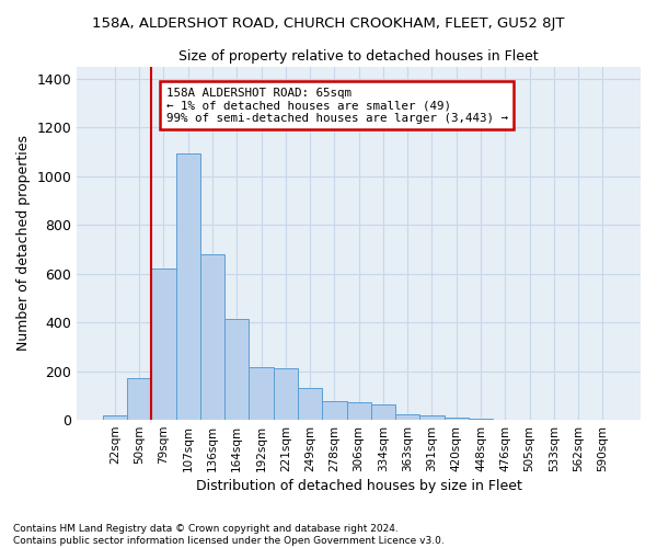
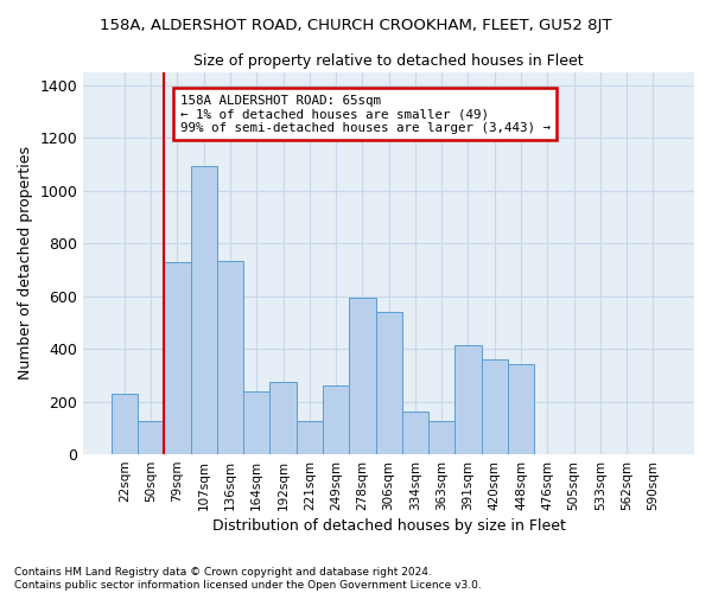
22sqm: 20 -> 230
50sqm: 170 -> 125
79sqm: 620 -> 730
136sqm: 680 -> 735
164sqm: 415 -> 240
192sqm: 215 -> 275
221sqm: 210 -> 125
249sqm: 130 -> 260
278sqm: 75 -> 595
306sqm: 70 -> 540
334sqm: 65 -> 160
363sqm: 25 -> 125
391sqm: 20 -> 415
420sqm: 10 -> 360
448sqm: 5 -> 340
